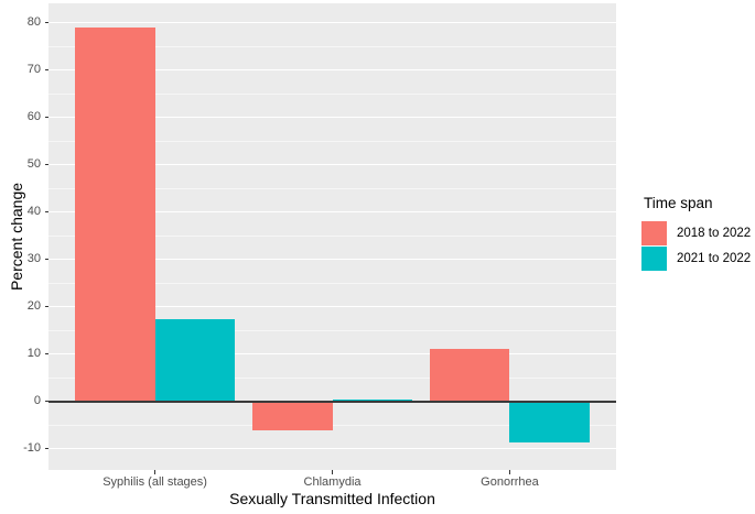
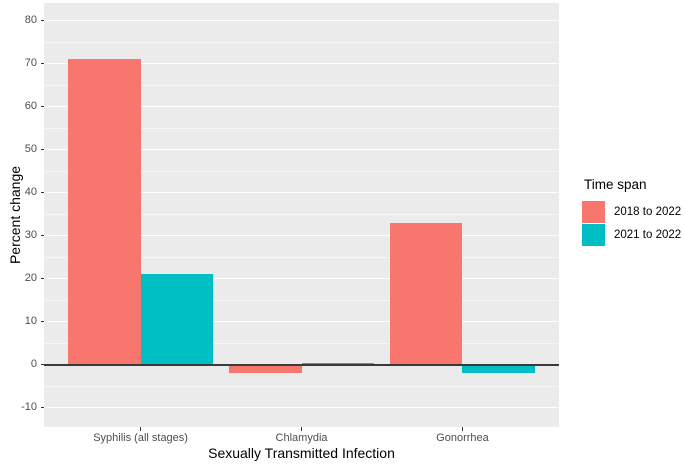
2018 to 2022/Syphilis (all stages): 79 -> 71
2021 to 2022/Syphilis (all stages): 17 -> 21
2018 to 2022/Chlamydia: -6 -> -2
2018 to 2022/Gonorrhea: 11 -> 33
2021 to 2022/Gonorrhea: -9 -> -2
